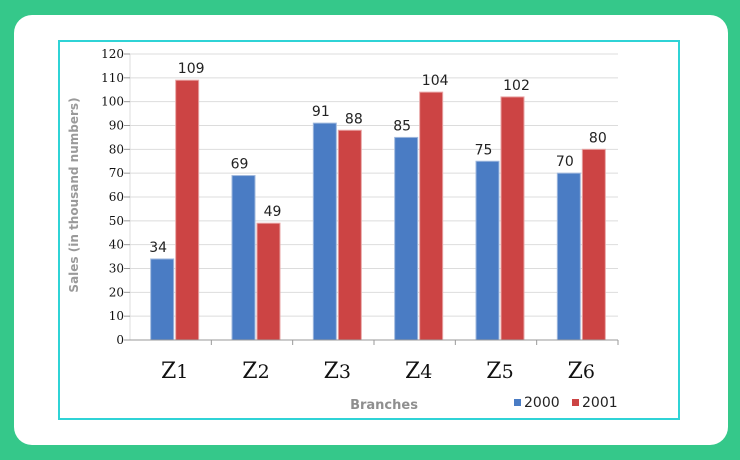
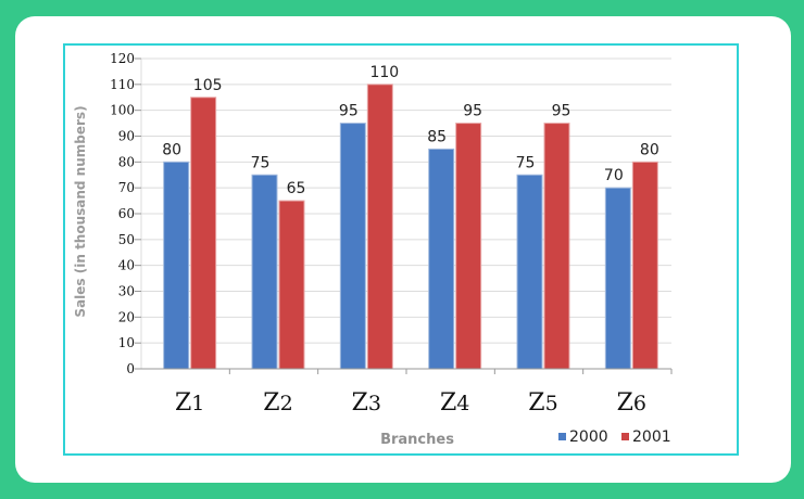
2000/Z1: 34 -> 80
2001/Z1: 109 -> 105
2000/Z2: 69 -> 75
2001/Z2: 49 -> 65
2000/Z3: 91 -> 95
2001/Z3: 88 -> 110
2001/Z4: 104 -> 95
2001/Z5: 102 -> 95
